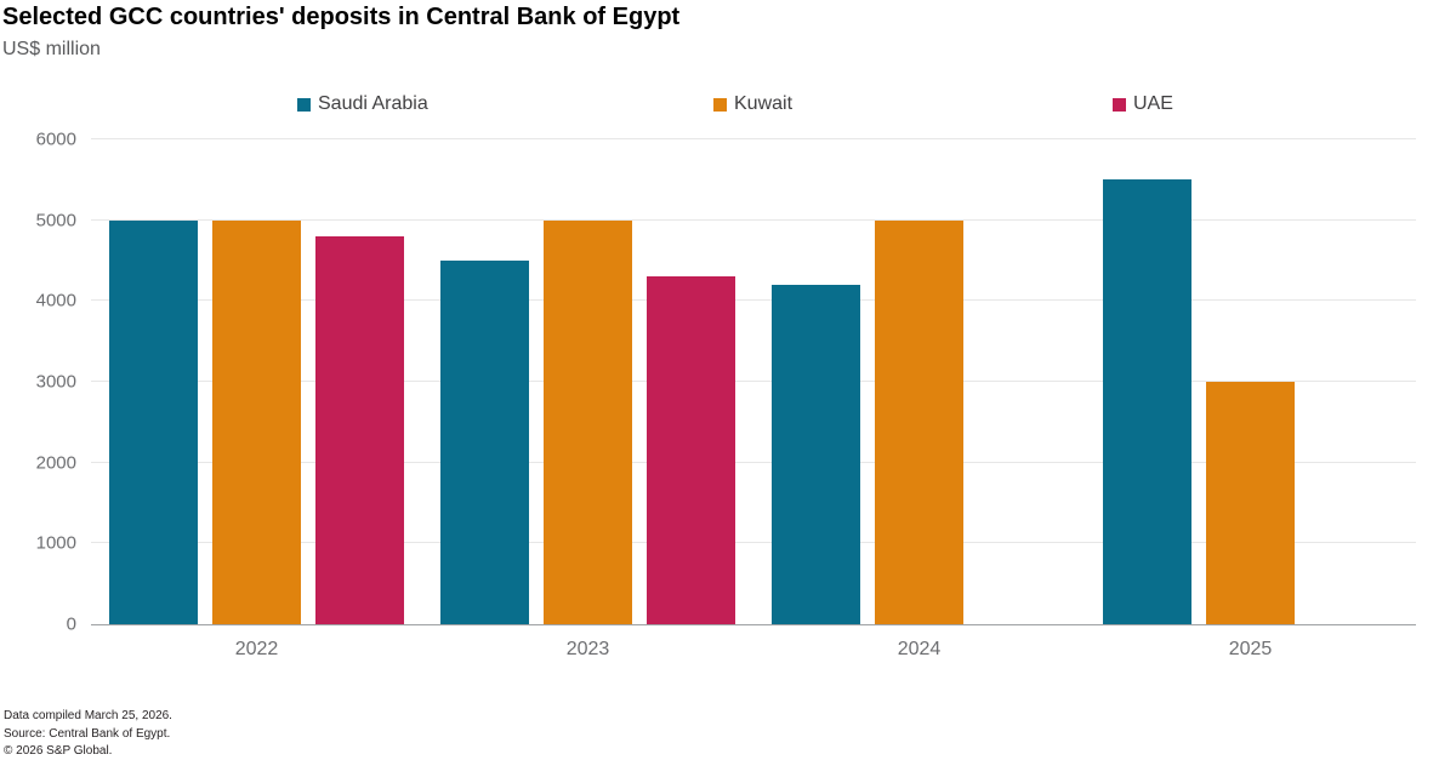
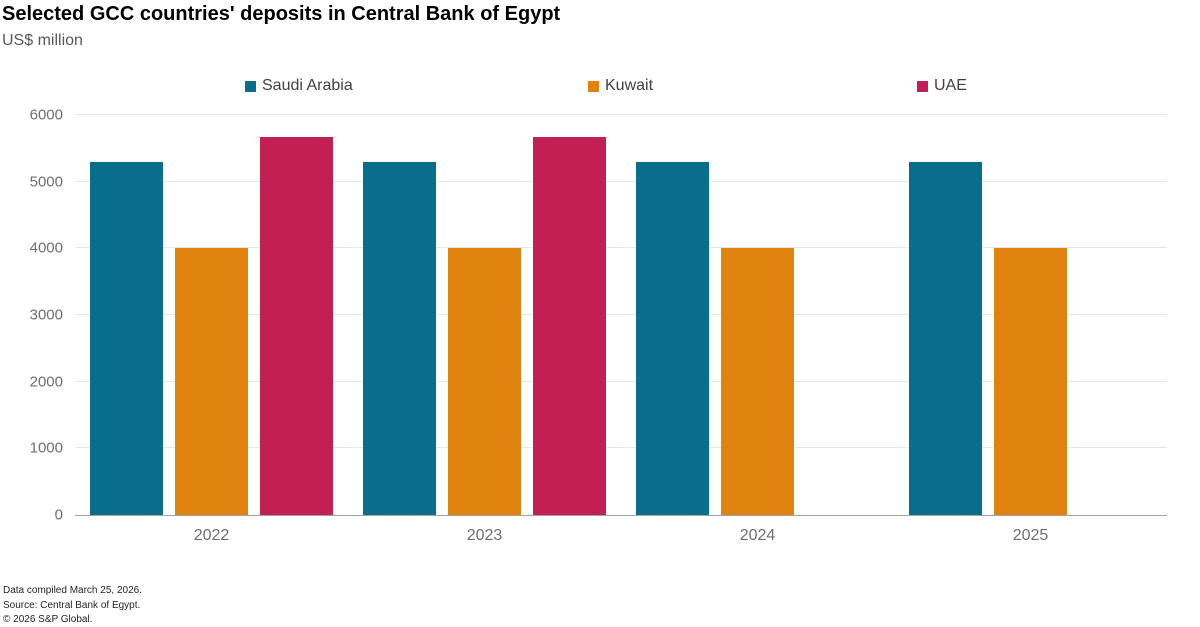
Saudi Arabia/2022: 5000 -> 5300
Kuwait/2022: 5000 -> 4000
UAE/2022: 4800 -> 5700
Saudi Arabia/2023: 4500 -> 5300
Kuwait/2023: 5000 -> 4000
UAE/2023: 4300 -> 5700
Saudi Arabia/2024: 4200 -> 5300
Kuwait/2024: 5000 -> 4000
Saudi Arabia/2025: 5500 -> 5300
Kuwait/2025: 3000 -> 4000
